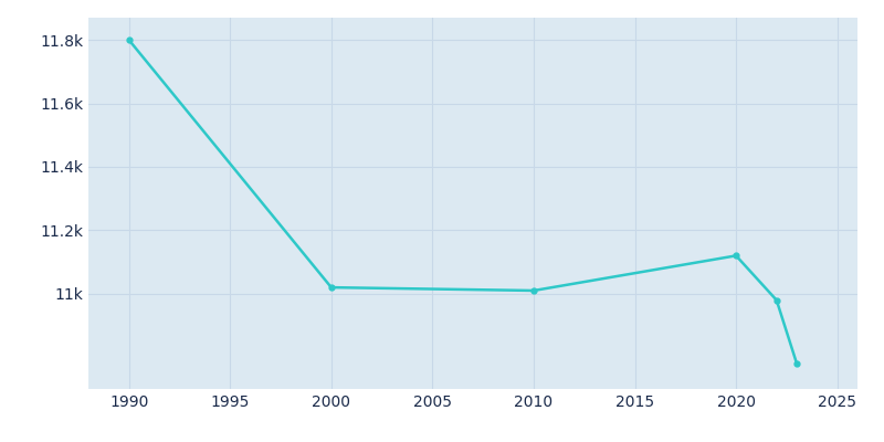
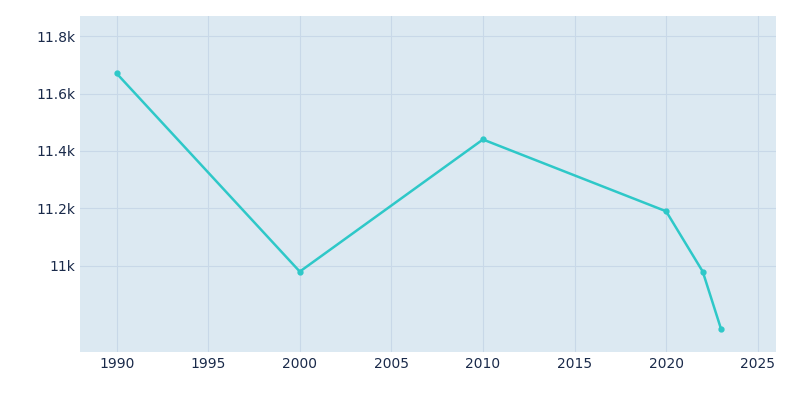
1990: 11.80k -> 11.67k
2000: 11.02k -> 10.98k
2010: 11.01k -> 11.44k
2020: 11.12k -> 11.19k
